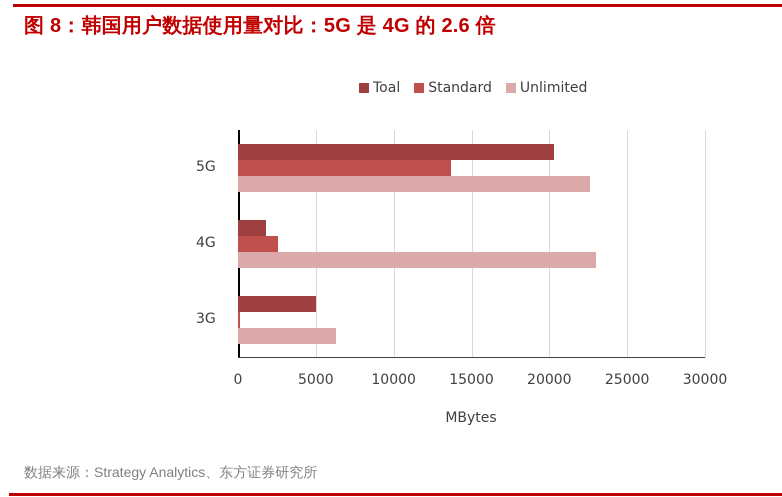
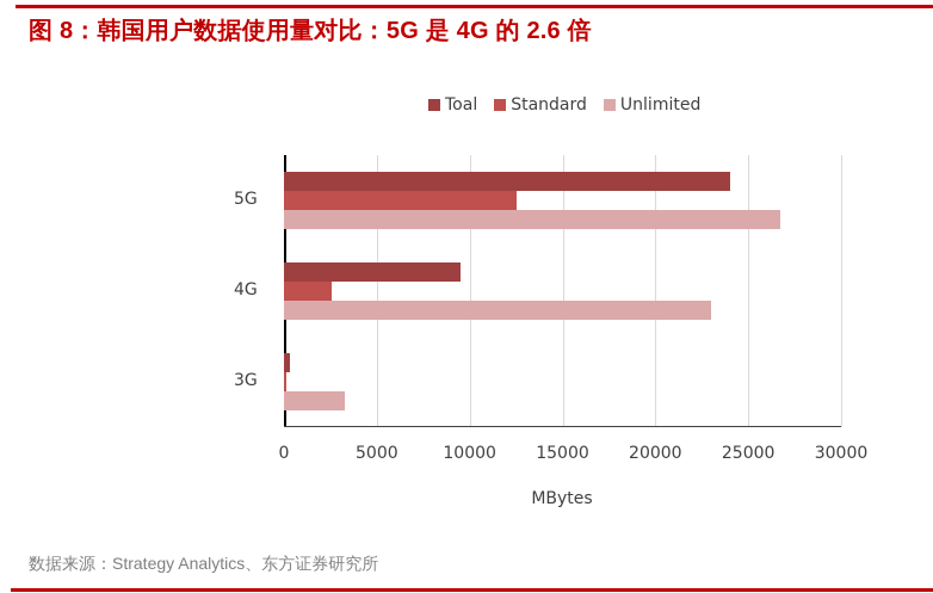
Toal/5G: 20300 -> 24000
Standard/5G: 13700 -> 12500
Unlimited/5G: 22600 -> 26700
Toal/4G: 1800 -> 9500
Toal/3G: 5000 -> 400
Unlimited/3G: 6300 -> 3300
